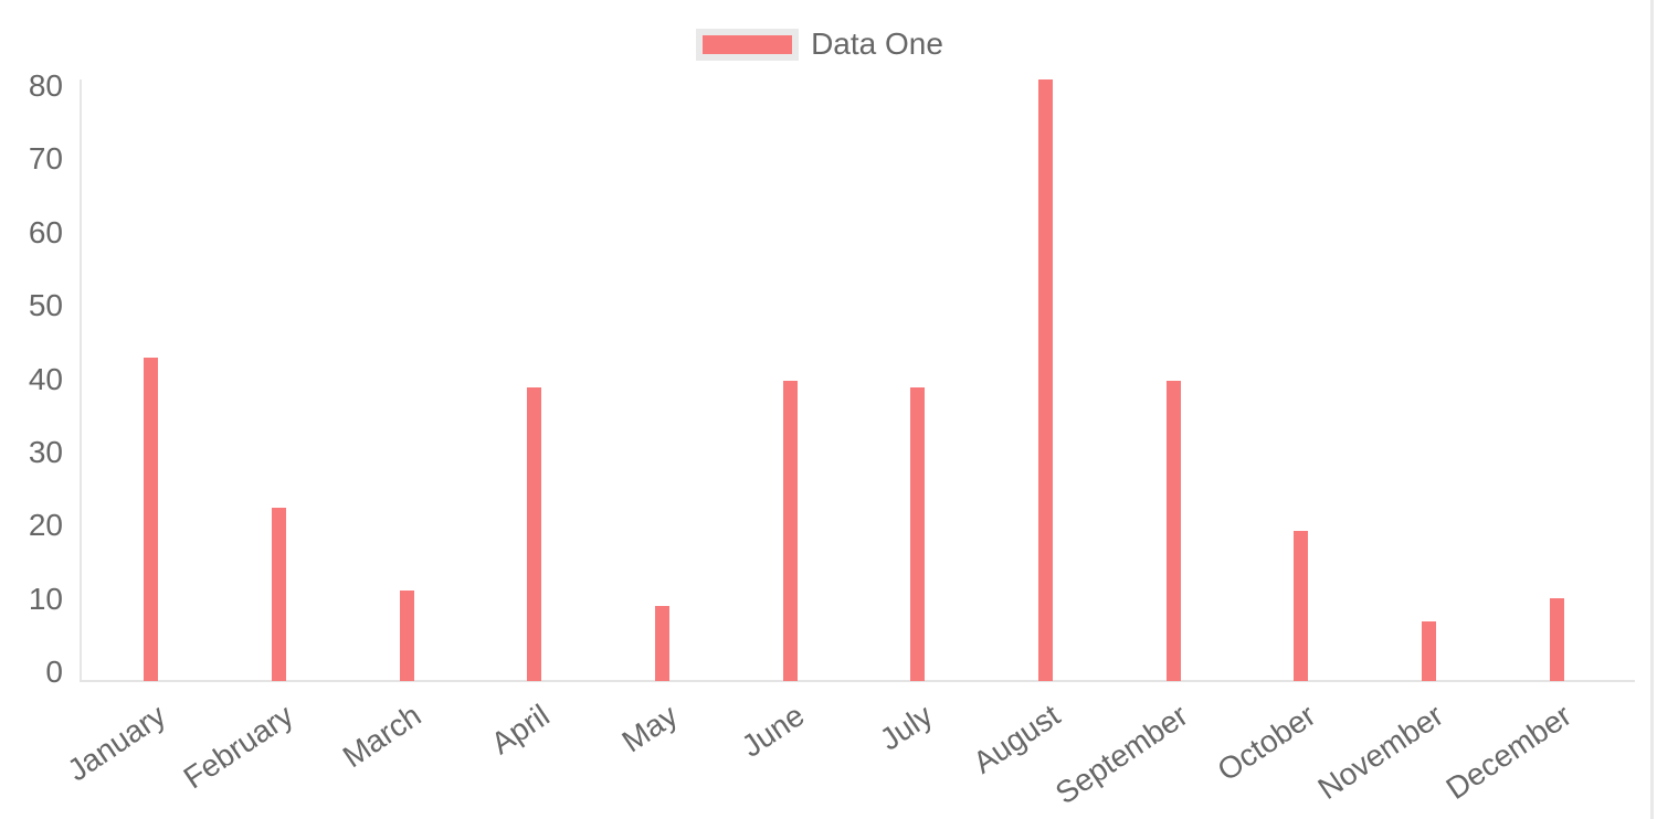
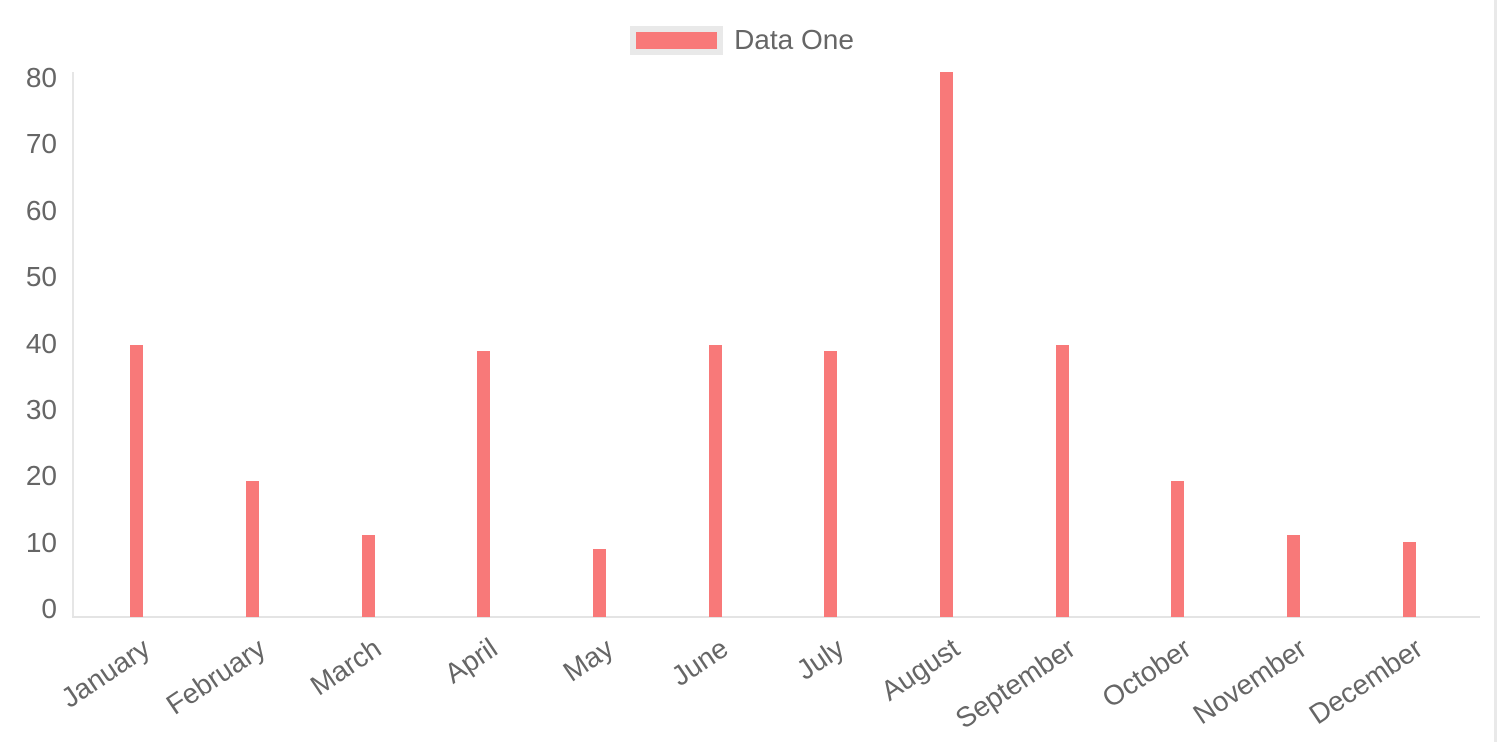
January: 43 -> 40
February: 23 -> 20
November: 8 -> 12
